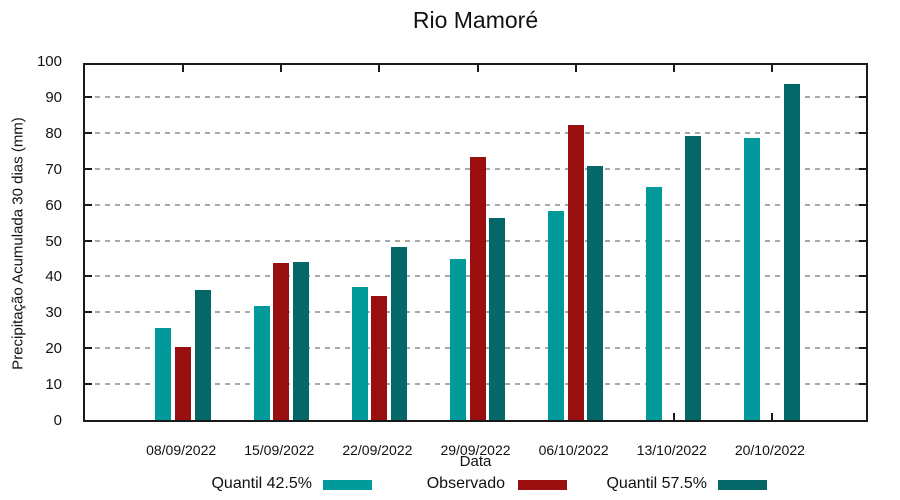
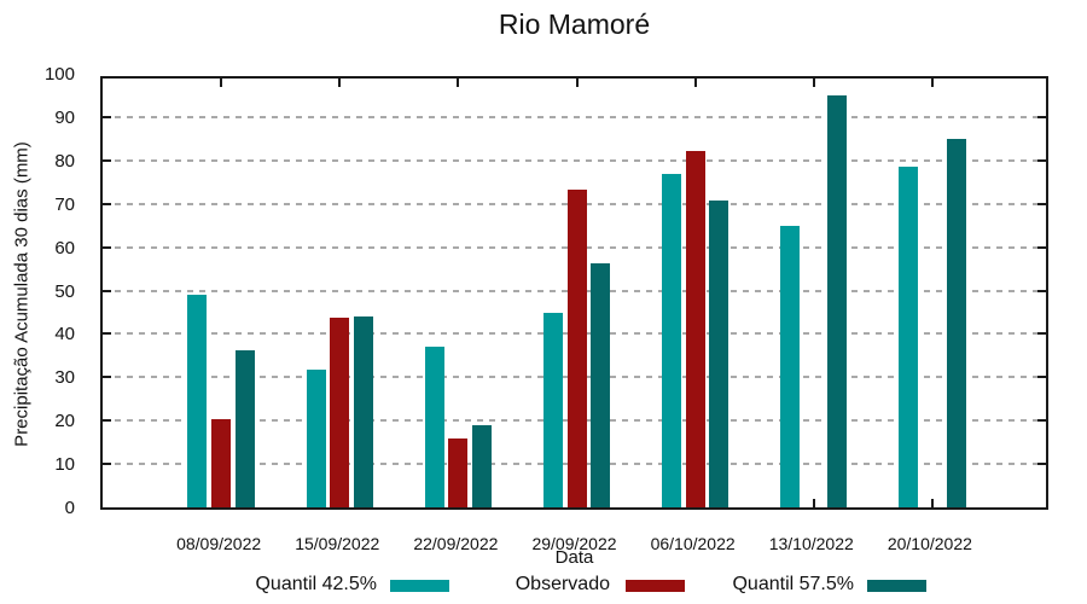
Quantil 42.5%/08/09/2022: 26 -> 49
Observado/22/09/2022: 34 -> 16
Quantil 57.5%/22/09/2022: 48 -> 19
Quantil 42.5%/06/10/2022: 58 -> 77
Quantil 57.5%/13/10/2022: 79 -> 95
Quantil 57.5%/20/10/2022: 94 -> 85
